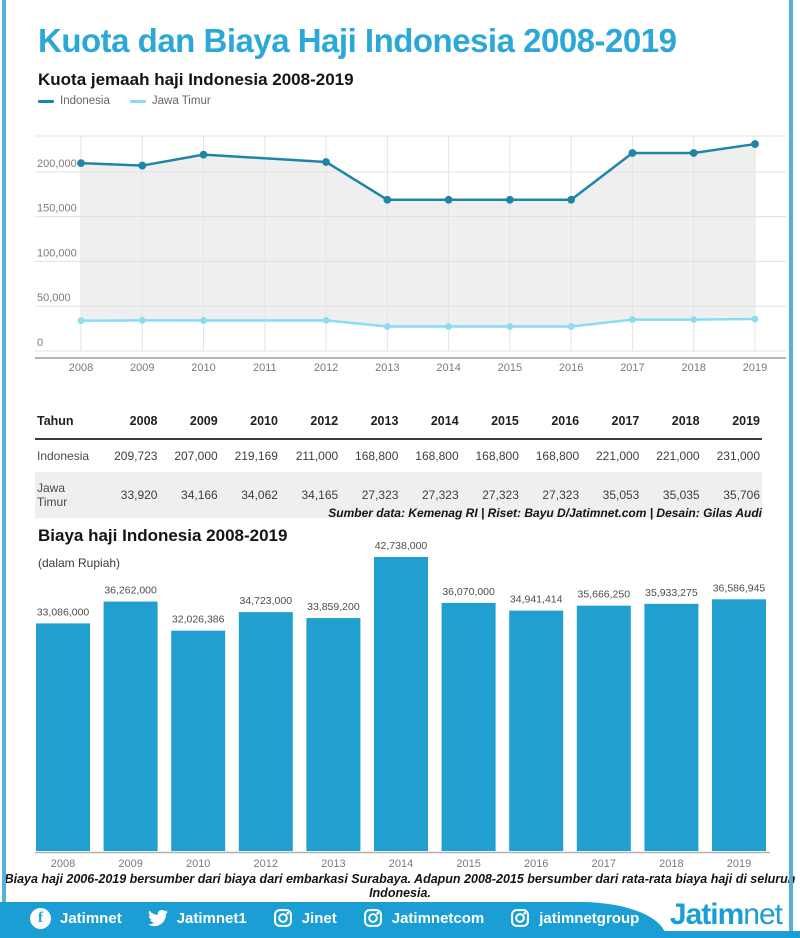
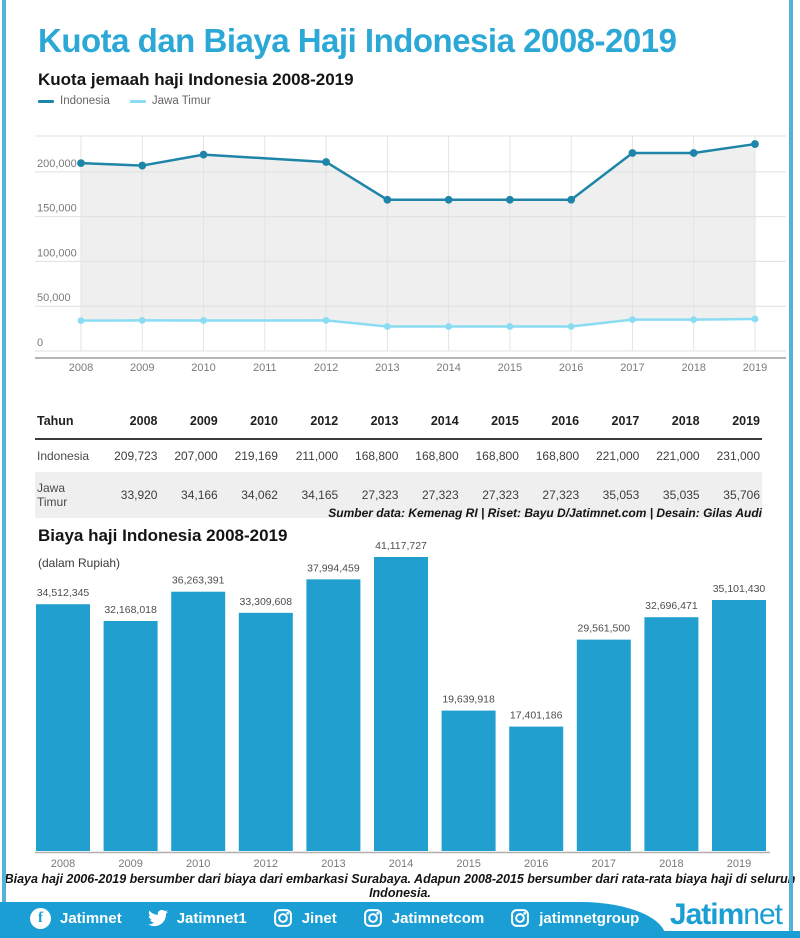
Biaya haji Indonesia 2008-2019/2008: 33,086,000 -> 34,512,345
Biaya haji Indonesia 2008-2019/2009: 36,262,000 -> 32,168,018
Biaya haji Indonesia 2008-2019/2010: 32,026,386 -> 36,263,391
Biaya haji Indonesia 2008-2019/2012: 34,723,000 -> 33,309,608
Biaya haji Indonesia 2008-2019/2013: 33,859,200 -> 37,994,459
Biaya haji Indonesia 2008-2019/2014: 42,738,000 -> 41,117,727
Biaya haji Indonesia 2008-2019/2015: 36,070,000 -> 19,639,918
Biaya haji Indonesia 2008-2019/2016: 34,941,414 -> 17,401,186
Biaya haji Indonesia 2008-2019/2017: 35,666,250 -> 29,561,500
Biaya haji Indonesia 2008-2019/2018: 35,933,275 -> 32,696,471
Biaya haji Indonesia 2008-2019/2019: 36,586,945 -> 35,101,430
